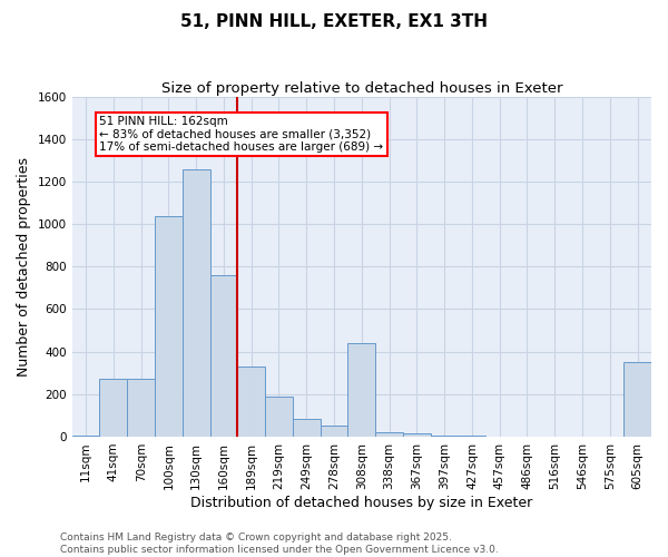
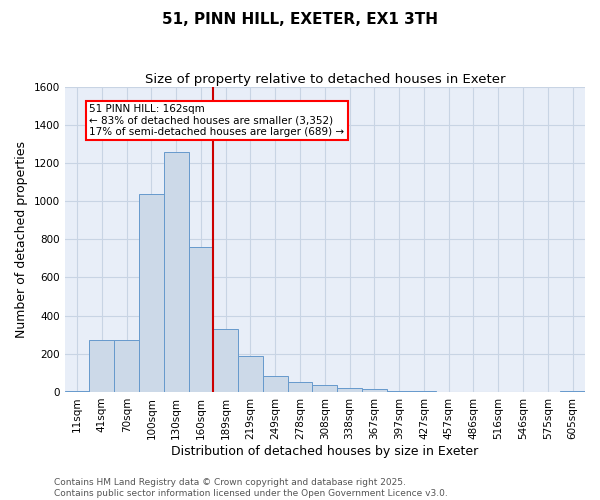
308sqm: 440 -> 40
605sqm: 350 -> 0
